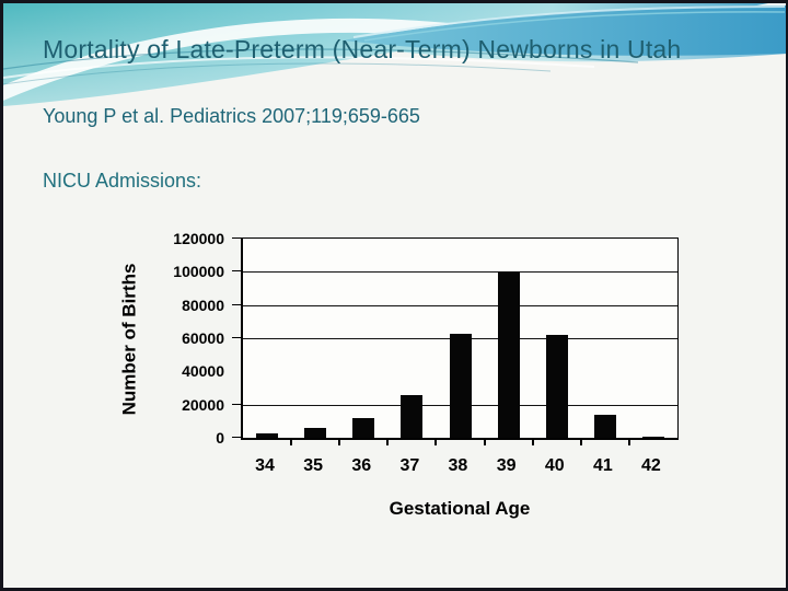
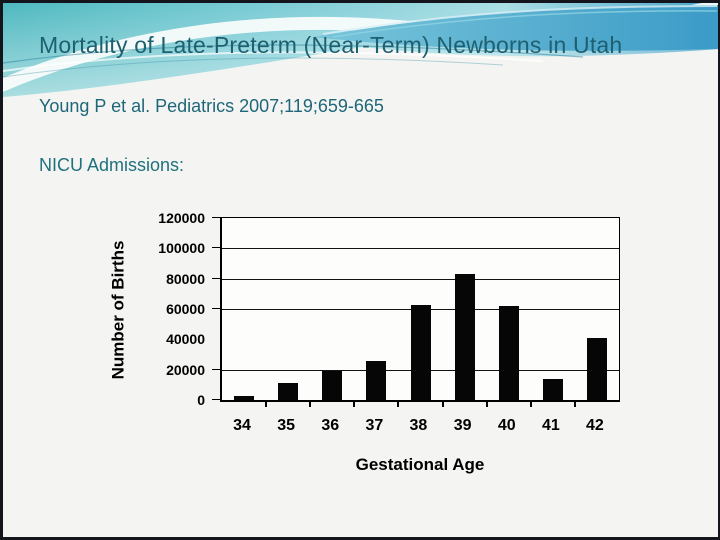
35: 6000 -> 11000
36: 12000 -> 19000
39: 100000 -> 83000
42: 1000 -> 41000
